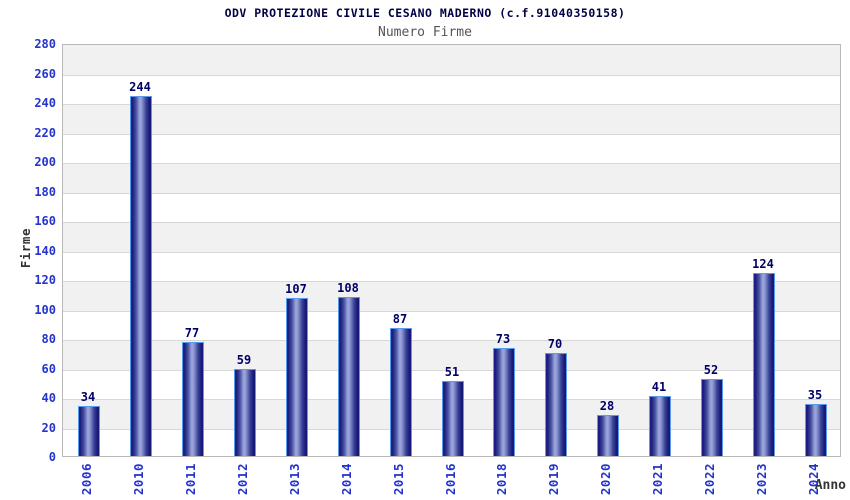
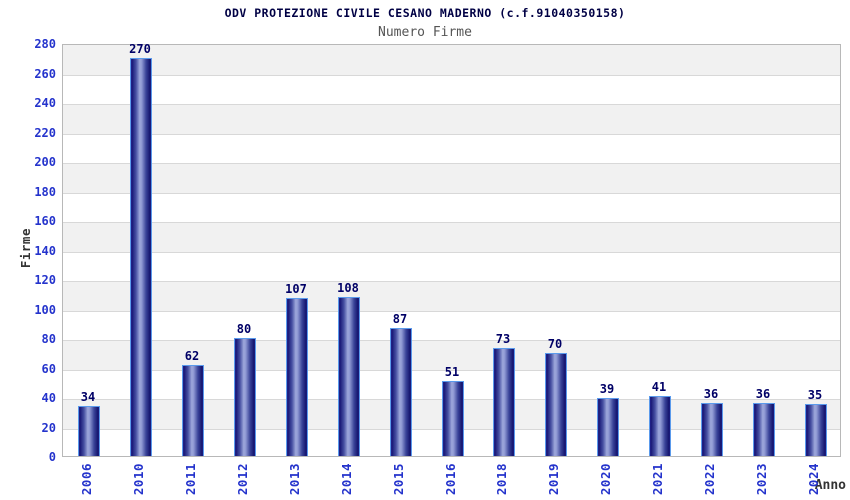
2010: 244 -> 270
2011: 77 -> 62
2012: 59 -> 80
2020: 28 -> 39
2022: 52 -> 36
2023: 124 -> 36
